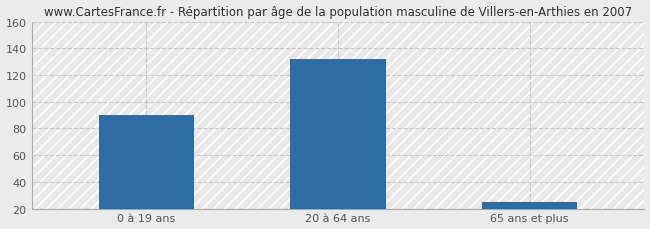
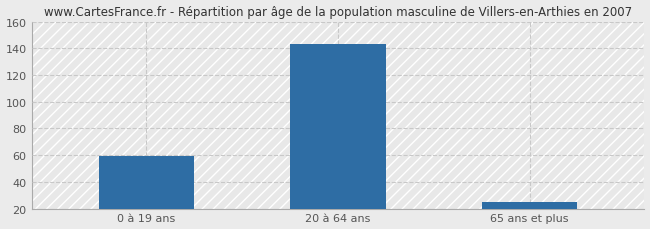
0 à 19 ans: 90 -> 59
20 à 64 ans: 132 -> 143
